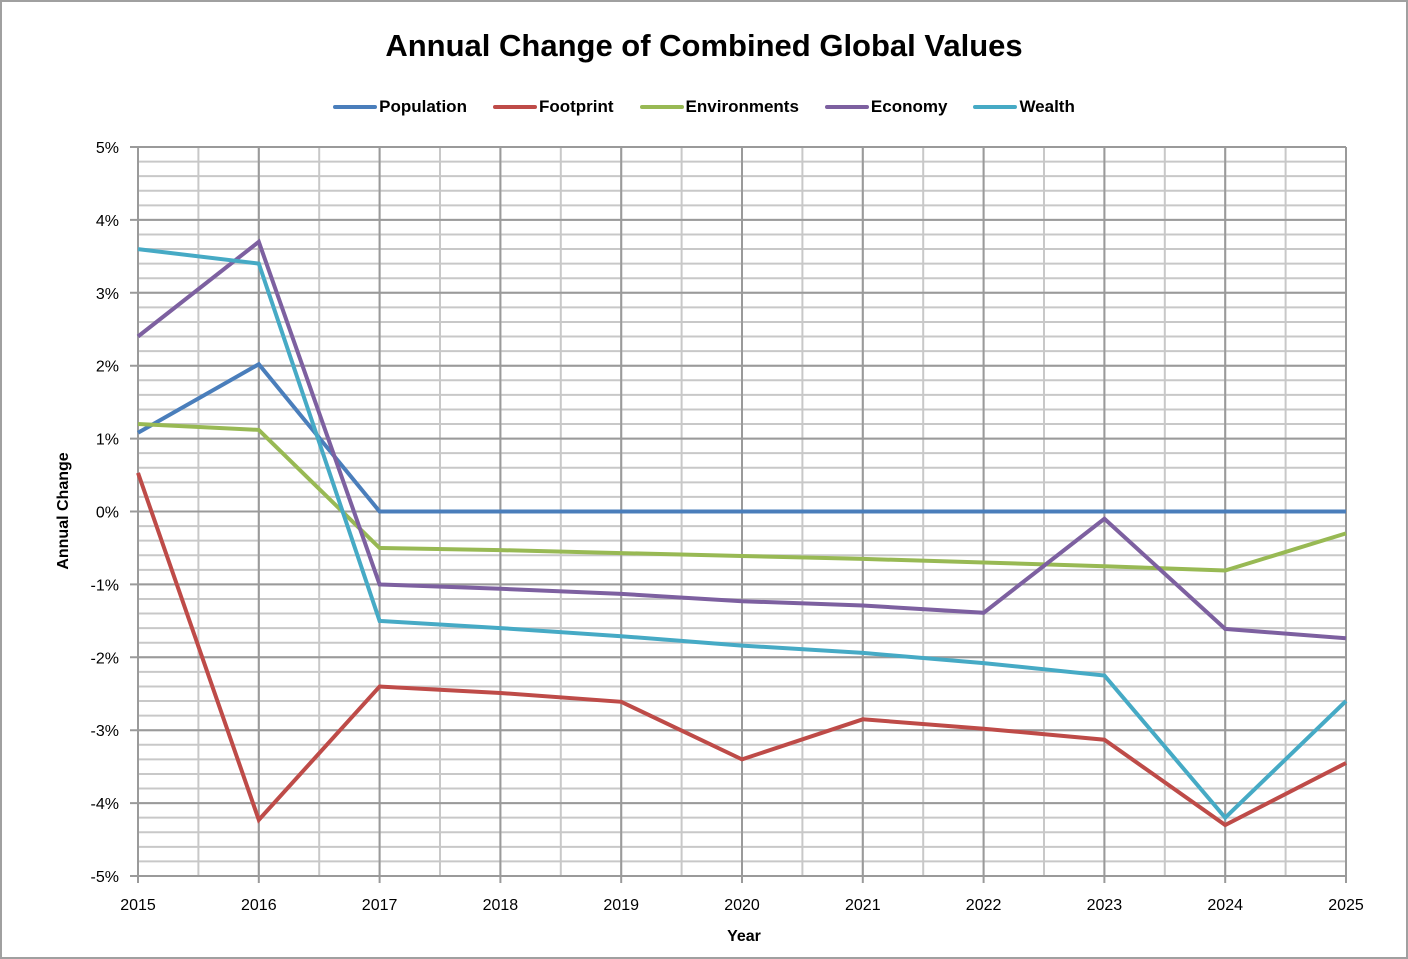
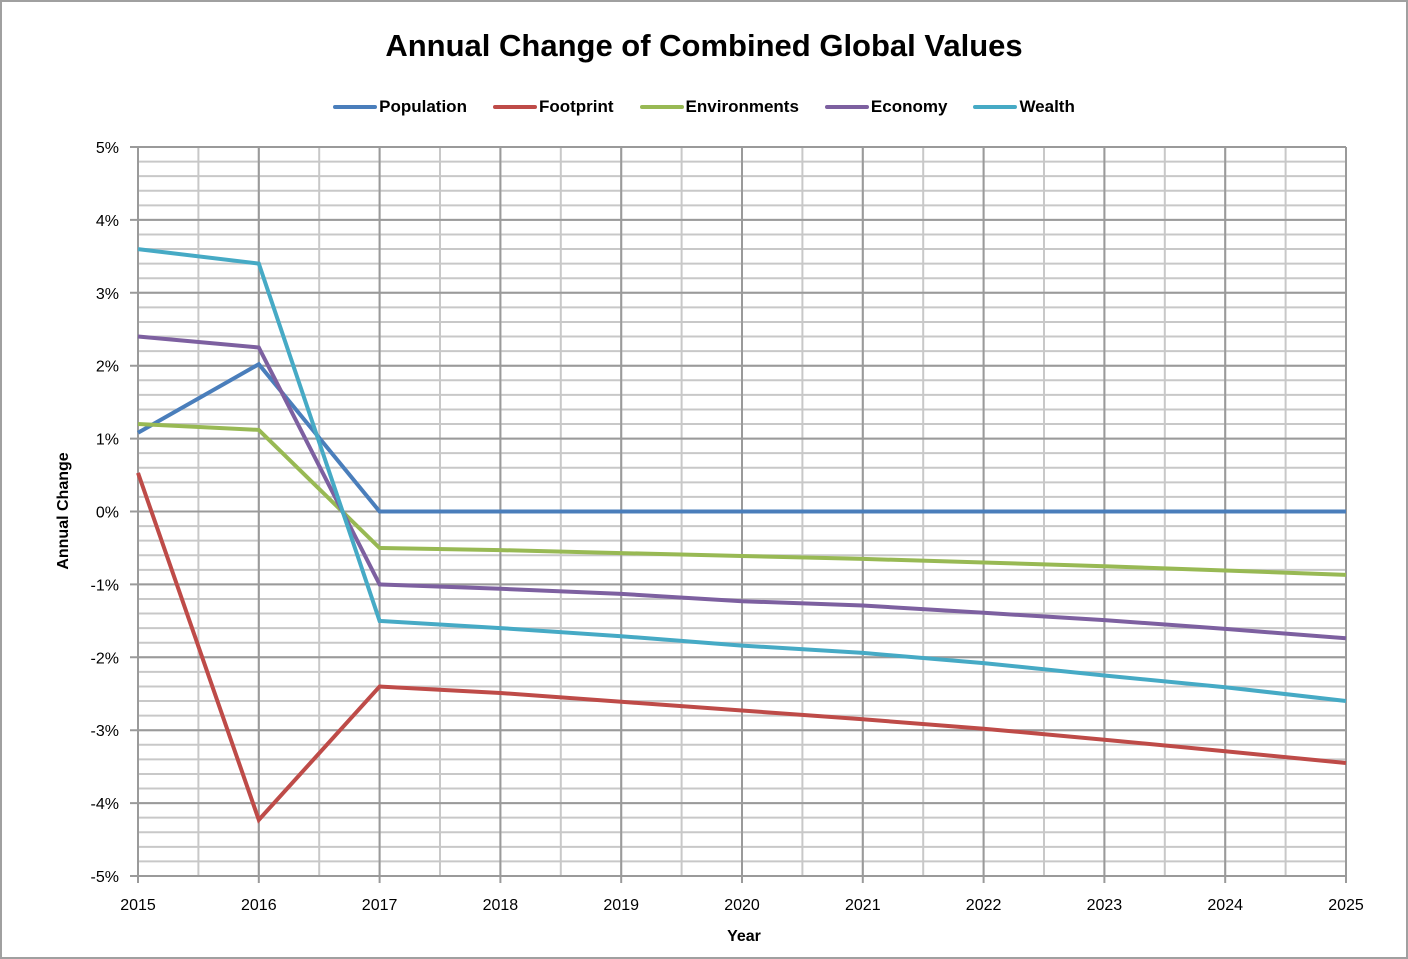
Economy/2016: 3.7% -> 2.2%
Footprint/2020: -3.4% -> -2.7%
Economy/2023: -0.1% -> -1.5%
Footprint/2024: -4.3% -> -3.3%
Wealth/2024: -4.2% -> -2.4%
Environments/2025: -0.3% -> -0.9%
